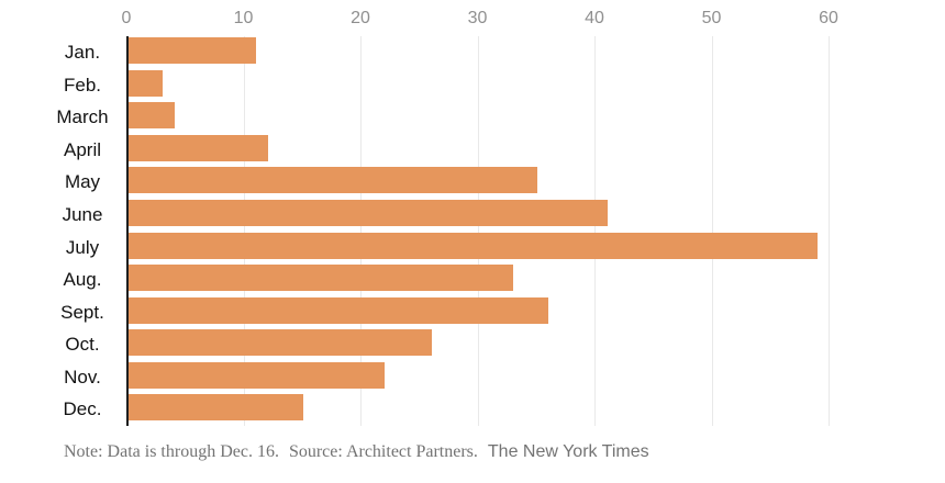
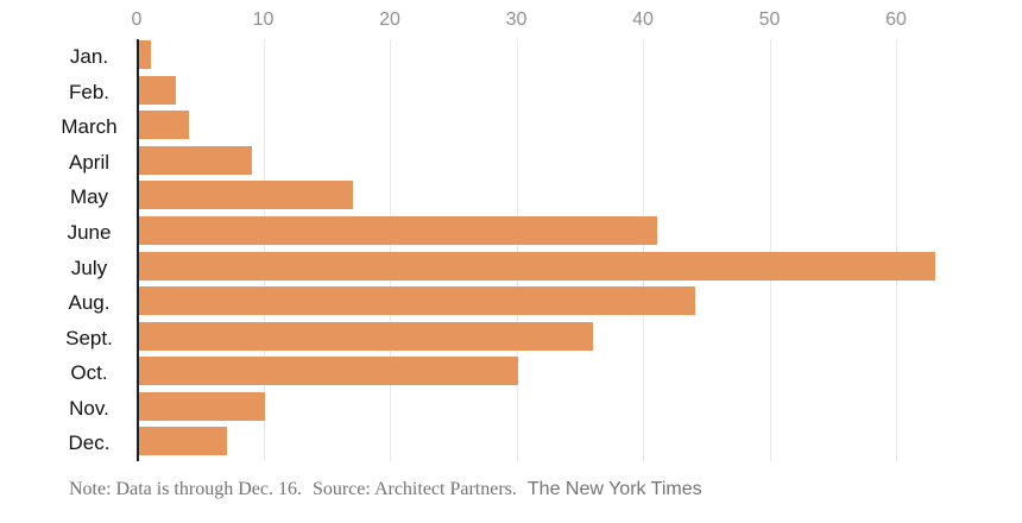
Jan.: 11 -> 1
April: 12 -> 9
May: 35 -> 17
July: 59 -> 63
Aug.: 33 -> 44
Oct.: 26 -> 30
Nov.: 22 -> 10
Dec.: 15 -> 7
